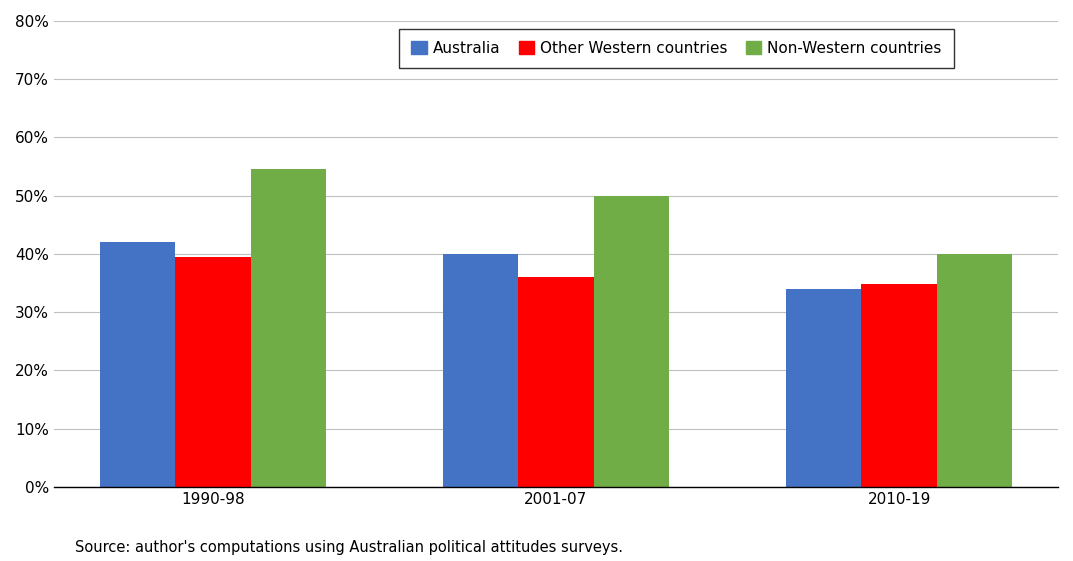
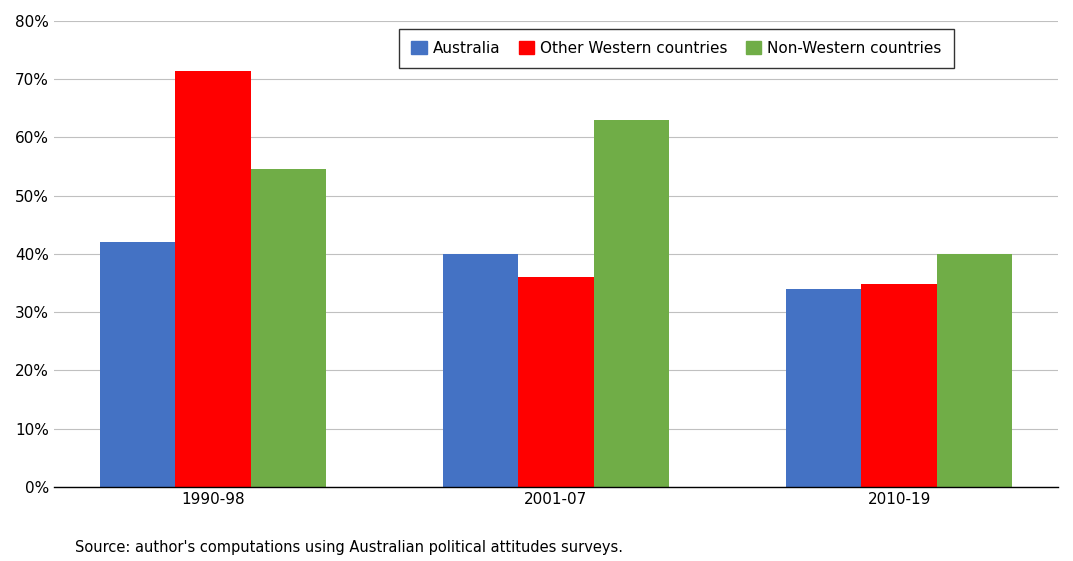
Other Western countries/1990-98: 39.5% -> 71.4%
Non-Western countries/2001-07: 50.0% -> 63.0%
